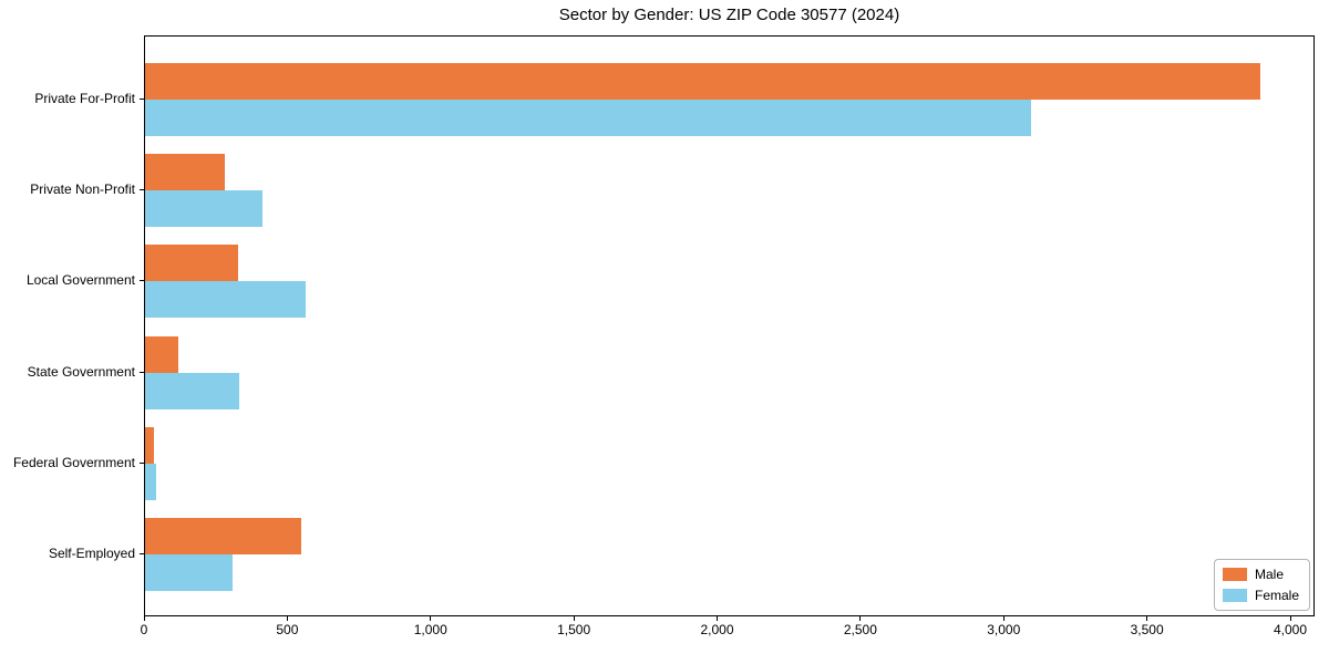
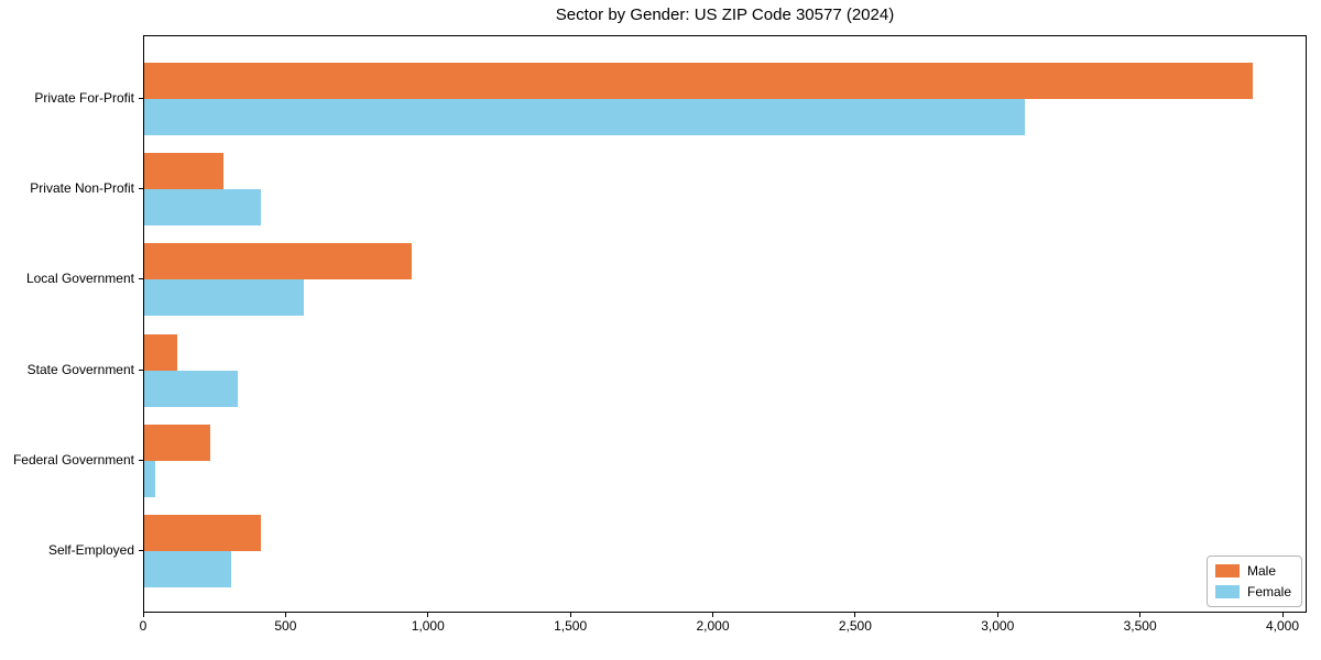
Male/Local Government: 320 -> 940
Male/Federal Government: 30 -> 230
Male/Self-Employed: 540 -> 410
